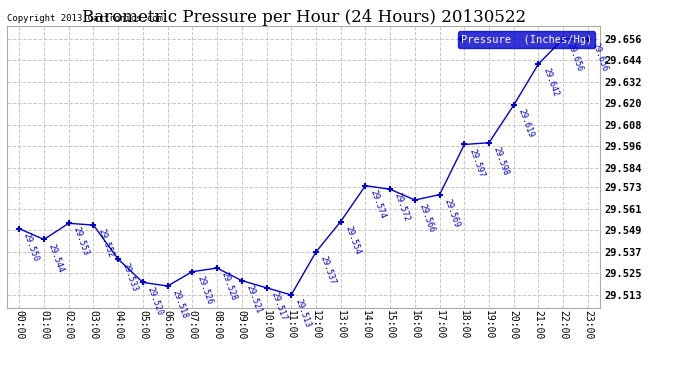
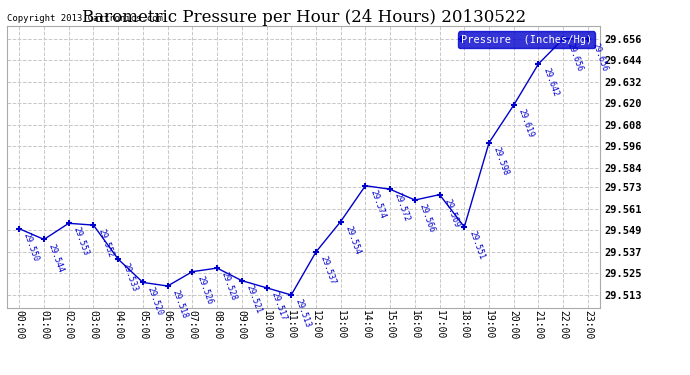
18:00: 29.597 -> 29.551
